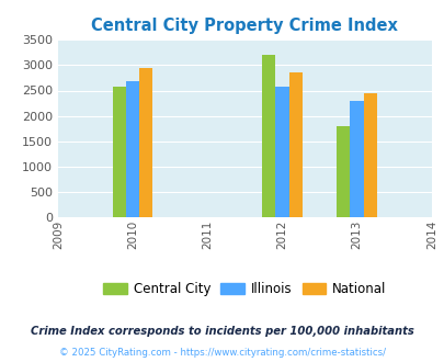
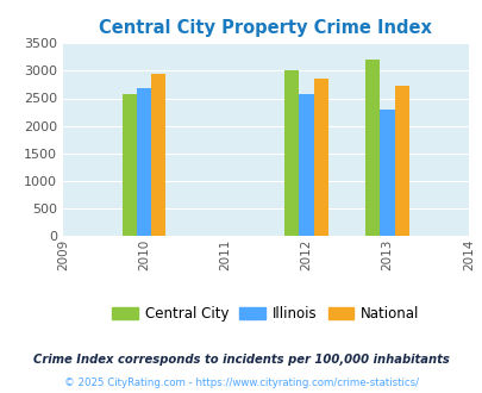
Central City/2012: 3200 -> 3000
Central City/2013: 1800 -> 3200
National/2013: 2450 -> 2720
